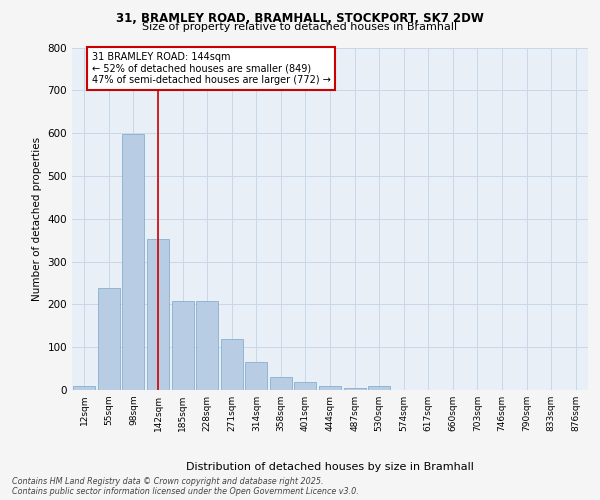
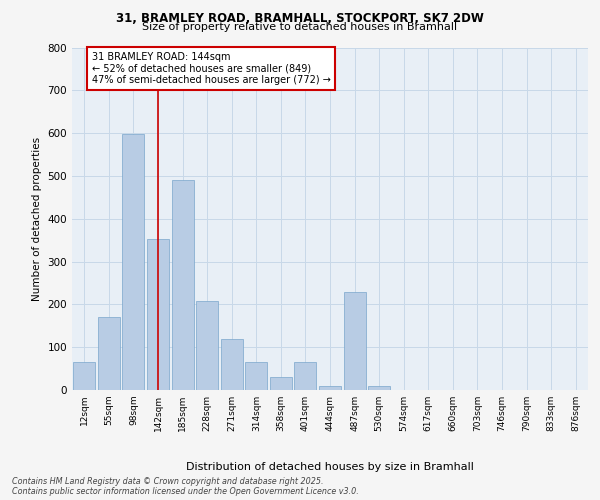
12sqm: 10 -> 65
55sqm: 238 -> 170
185sqm: 207 -> 490
401sqm: 18 -> 65
487sqm: 5 -> 230
